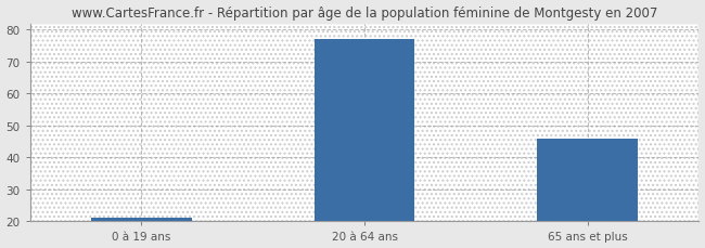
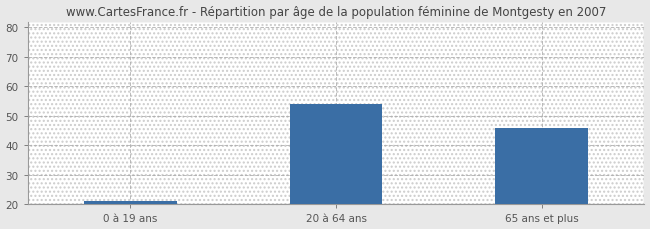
20 à 64 ans: 77 -> 54
